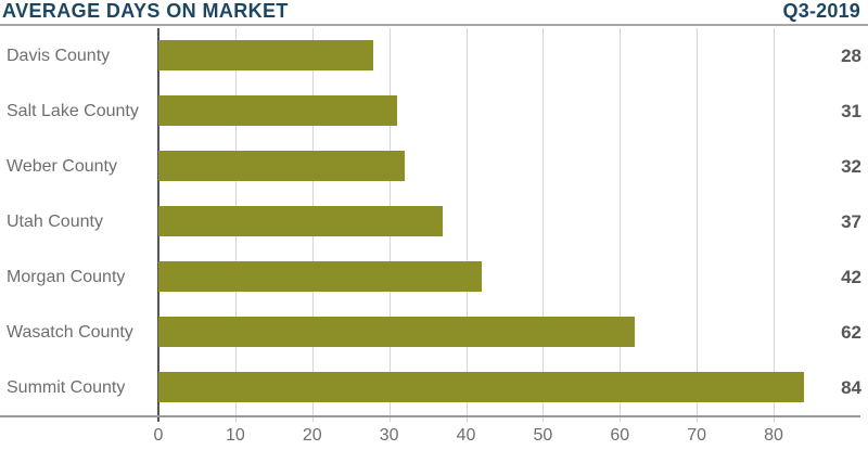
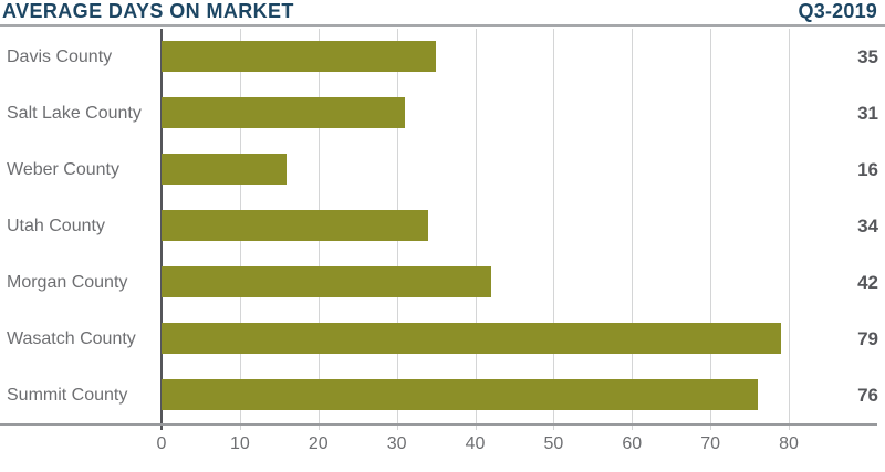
Davis County: 28 -> 35
Weber County: 32 -> 16
Utah County: 37 -> 34
Wasatch County: 62 -> 79
Summit County: 84 -> 76
